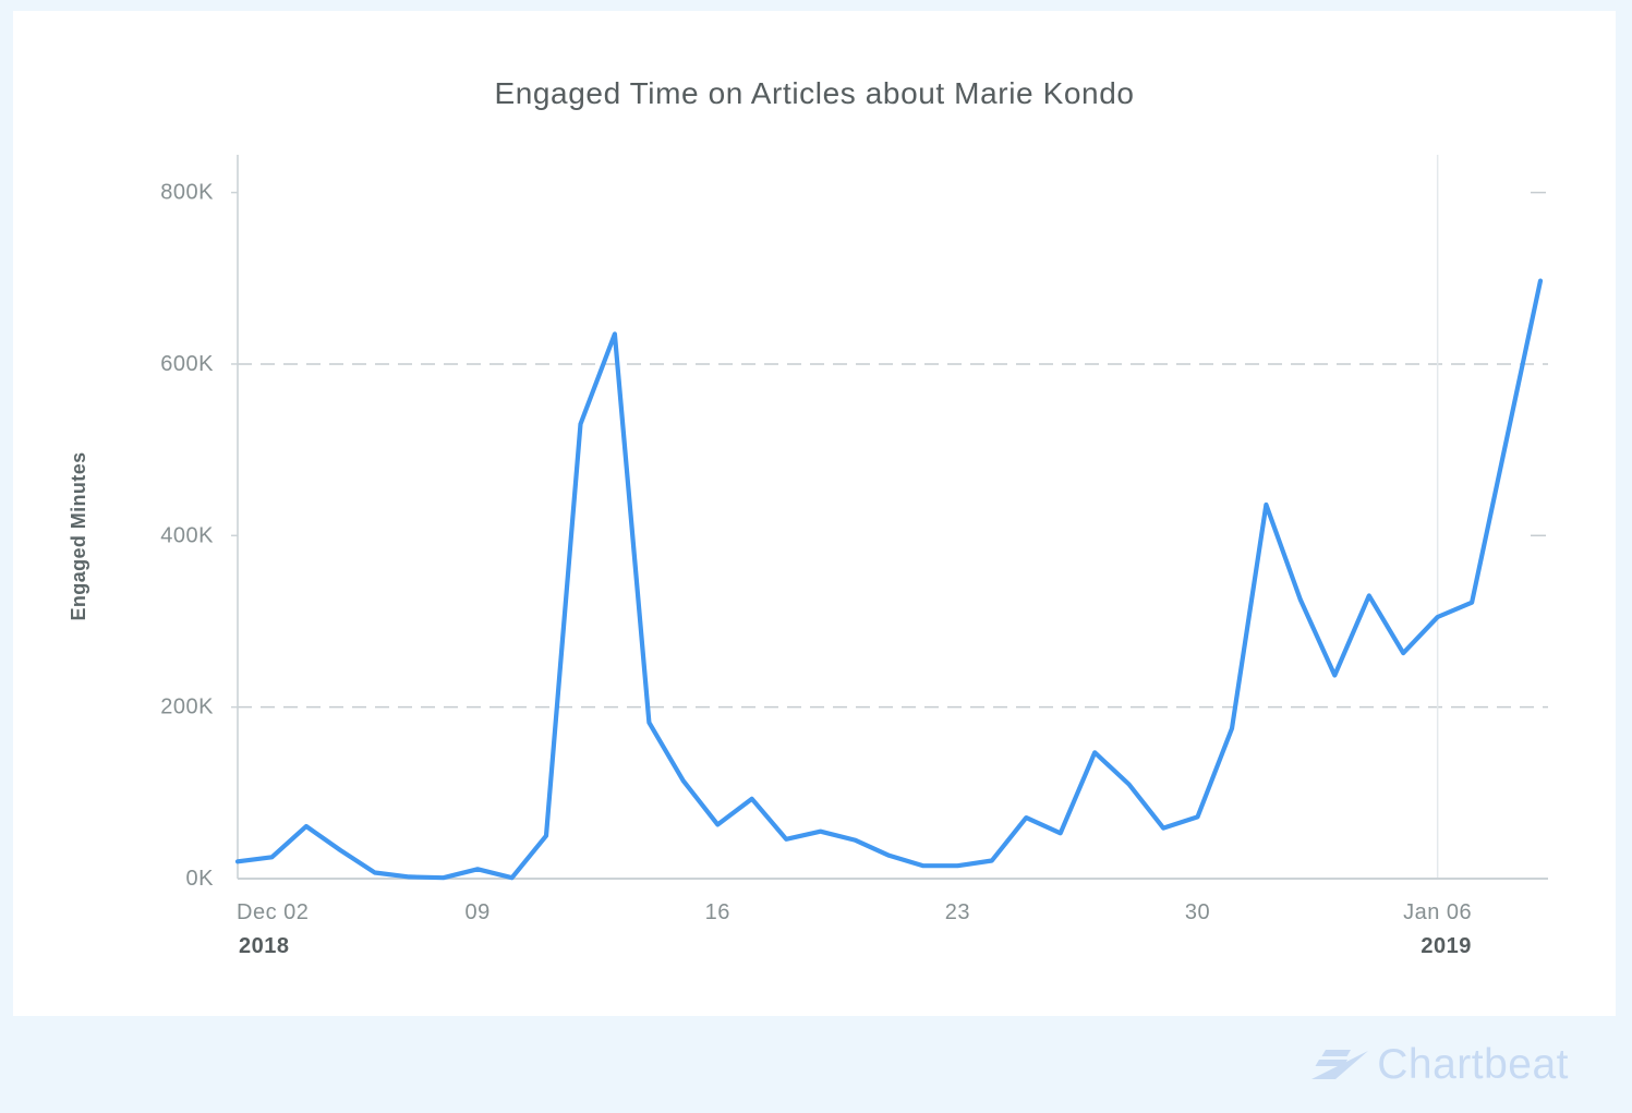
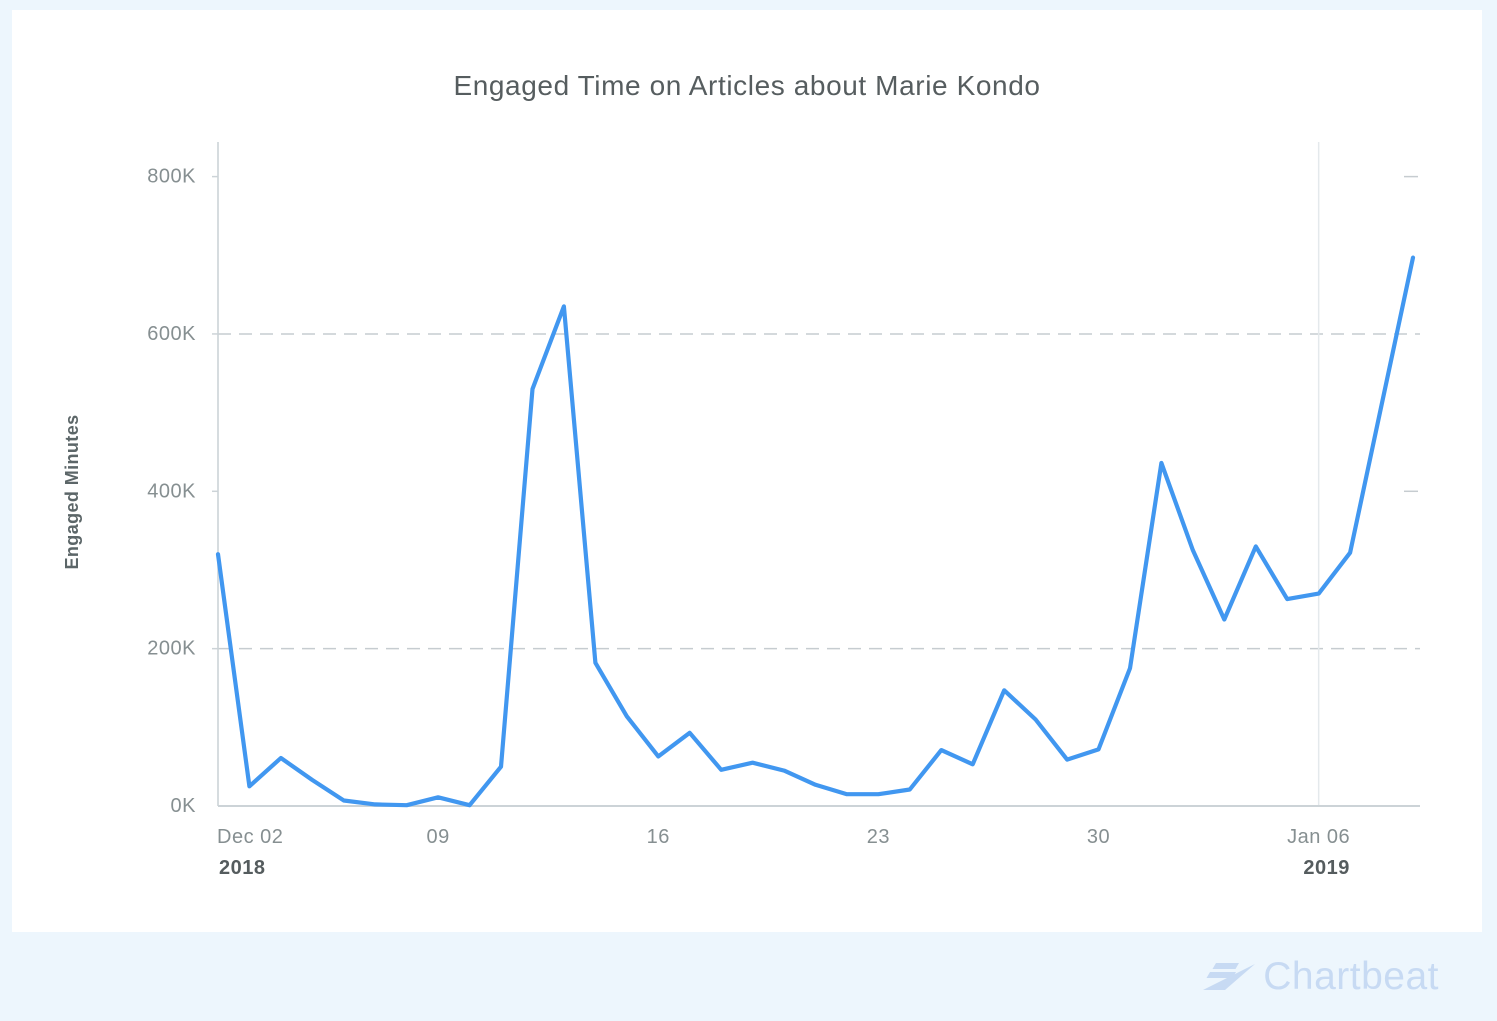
Dec 02: 20K -> 320K
Jan 06: 300K -> 270K
